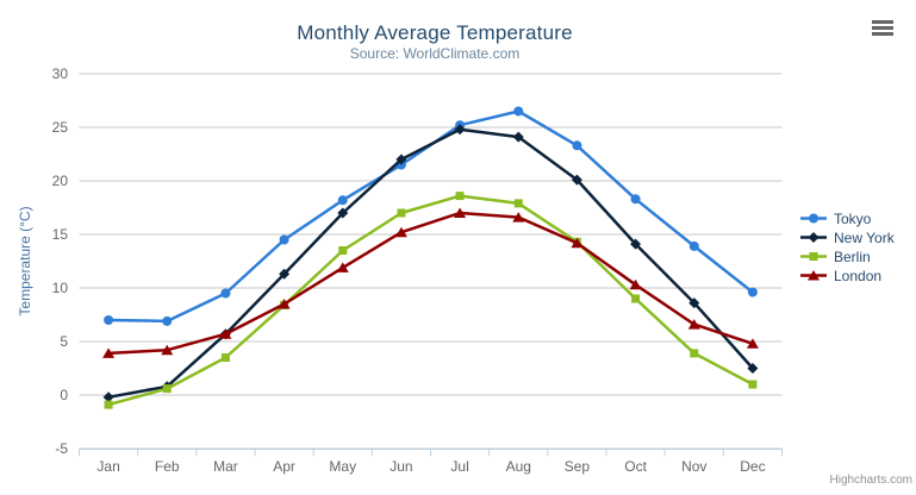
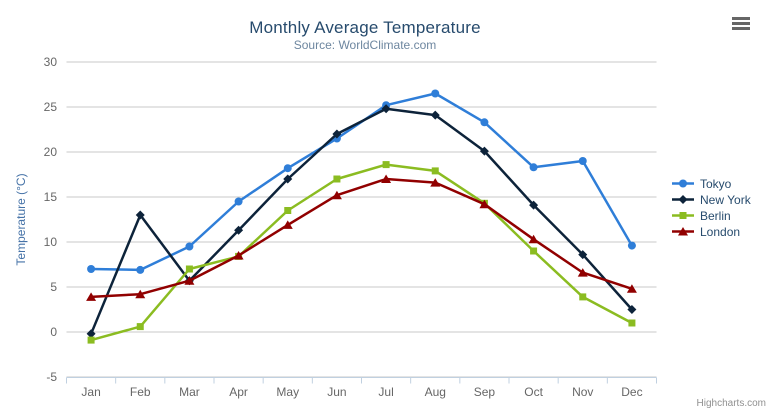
New York/Feb: 1 -> 13
Berlin/Mar: 4 -> 7
Tokyo/Nov: 14 -> 19
